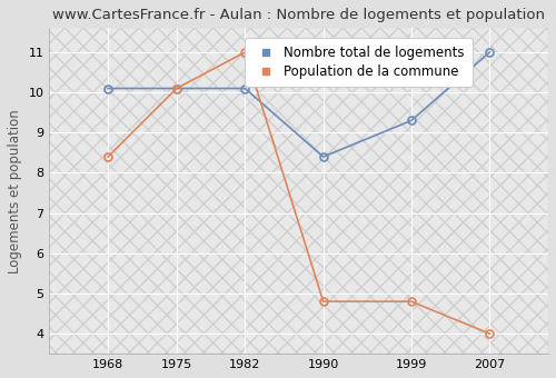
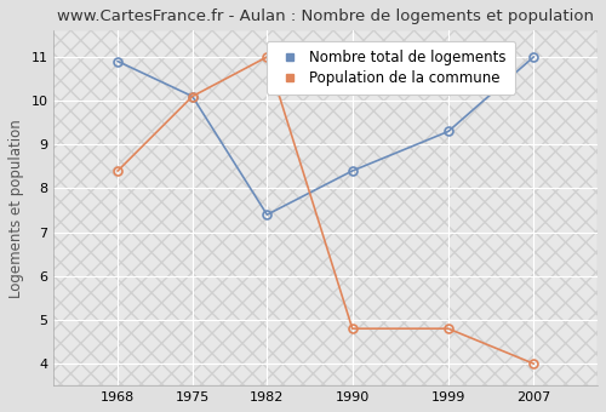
Nombre total de logements/1968: 10.1 -> 10.9
Nombre total de logements/1982: 10.1 -> 7.4
